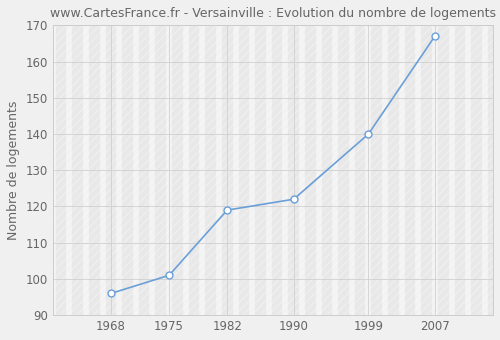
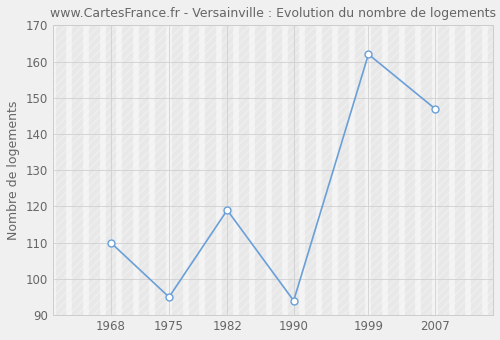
1968: 96 -> 110
1975: 101 -> 95
1990: 122 -> 94
1999: 140 -> 162
2007: 167 -> 147
